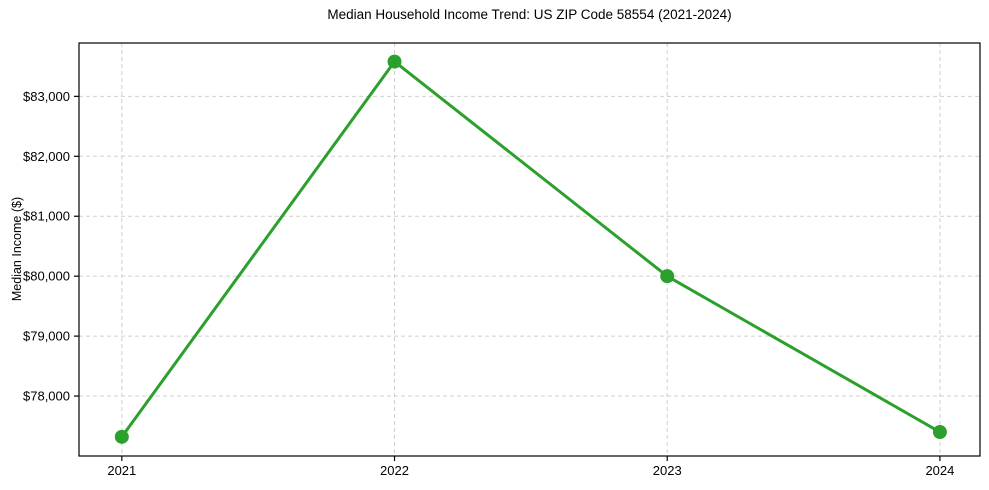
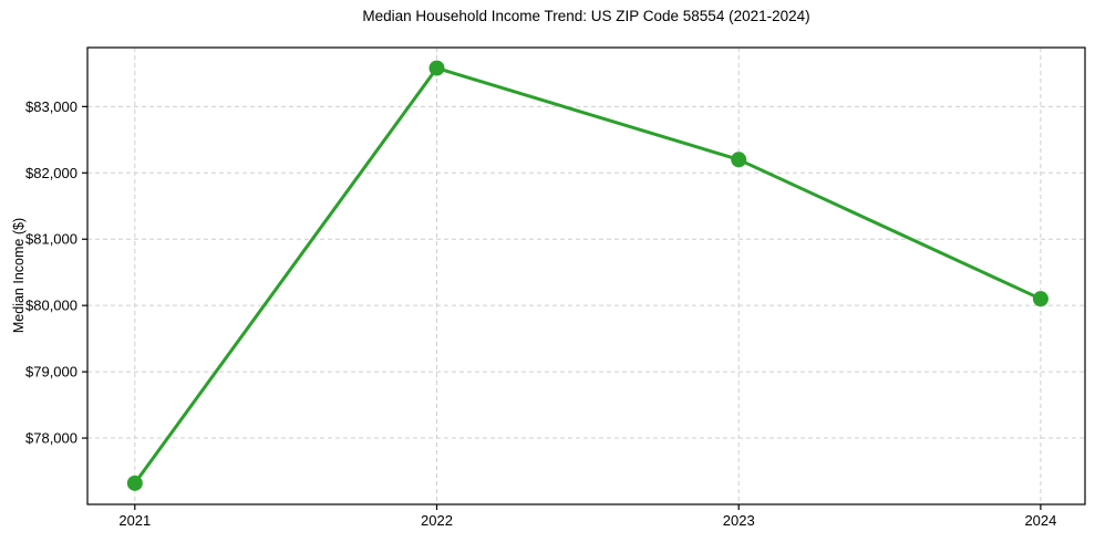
2023: $80000 -> $82200
2024: $77400 -> $80100
